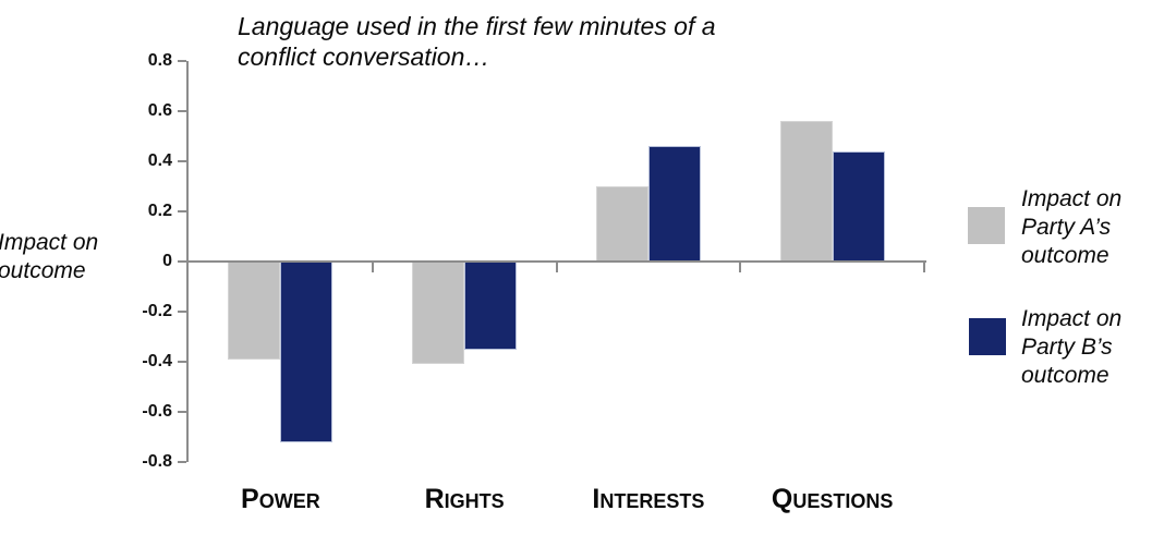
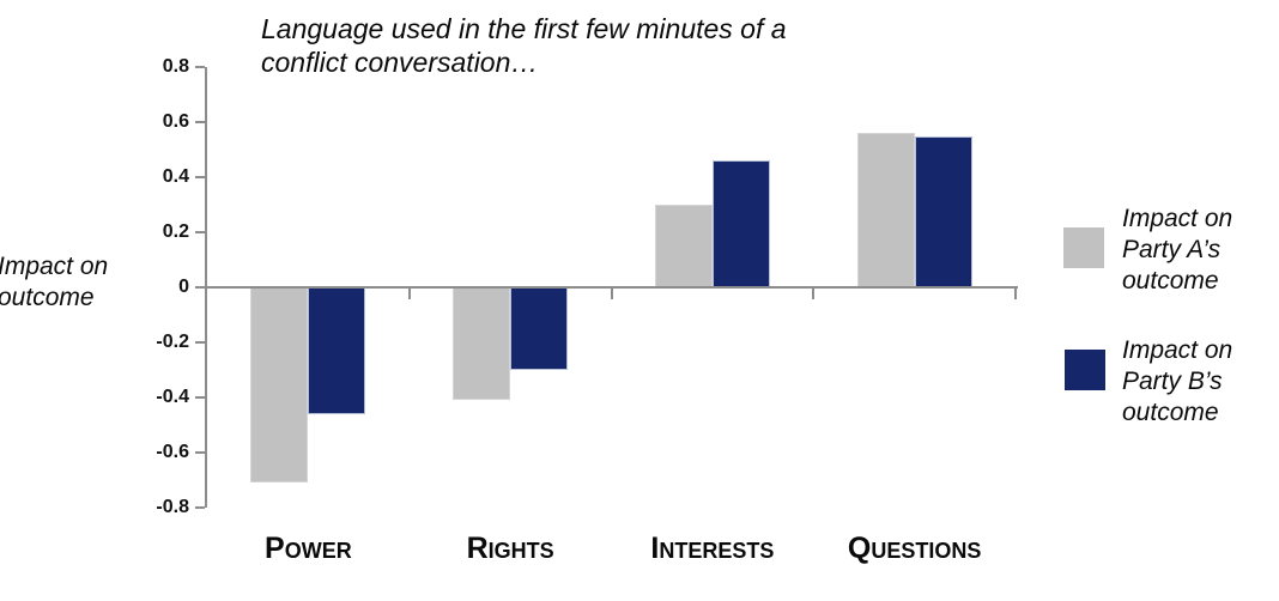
Impact on Party A’s outcome/Power: -0.39 -> -0.71
Impact on Party B’s outcome/Power: -0.72 -> -0.46
Impact on Party B’s outcome/Rights: -0.35 -> -0.30
Impact on Party B’s outcome/Questions: 0.44 -> 0.55
